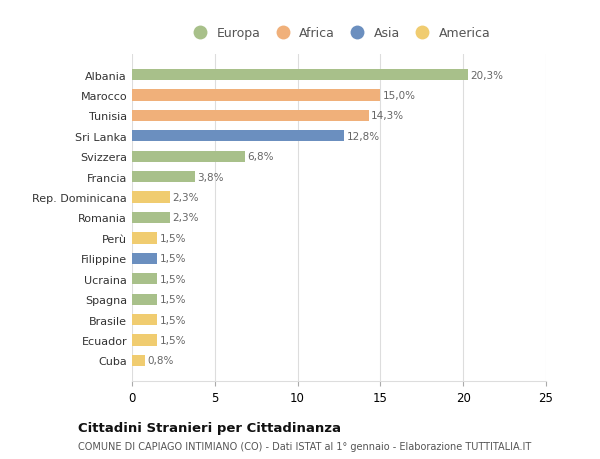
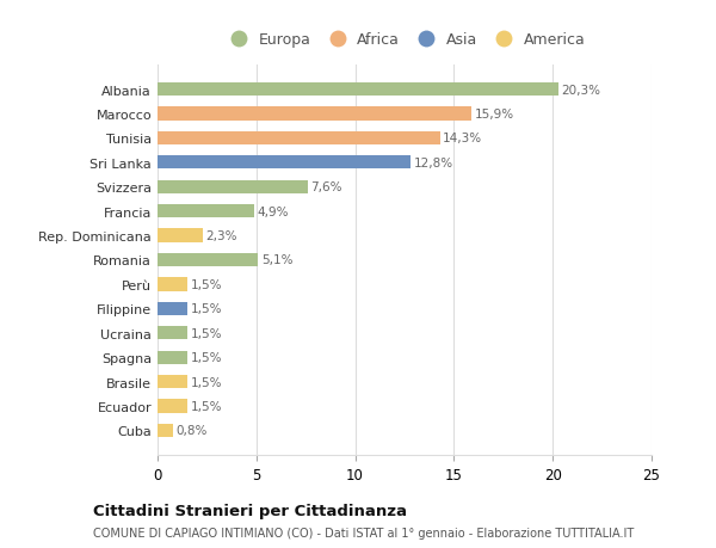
Marocco: 15,0% -> 15,9%
Svizzera: 6,8% -> 7,6%
Francia: 3,8% -> 4,9%
Romania: 2,3% -> 5,1%
